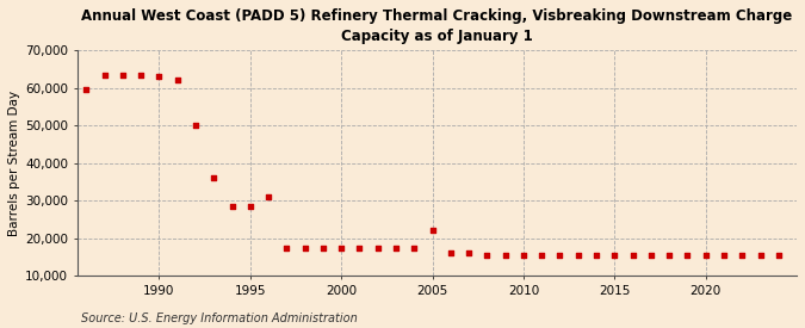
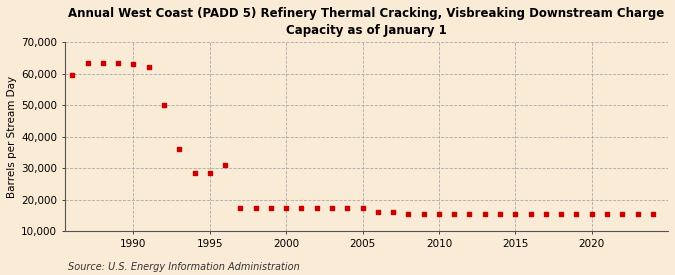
2005: 22,000 -> 17,500
